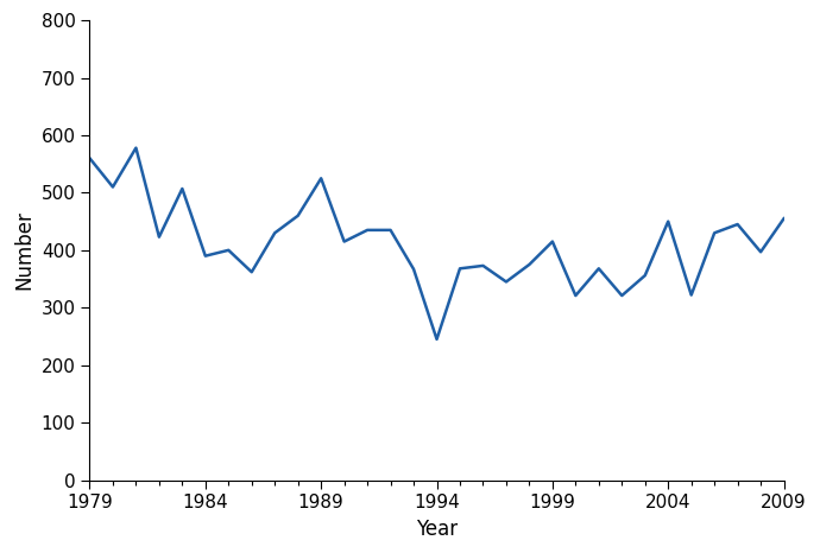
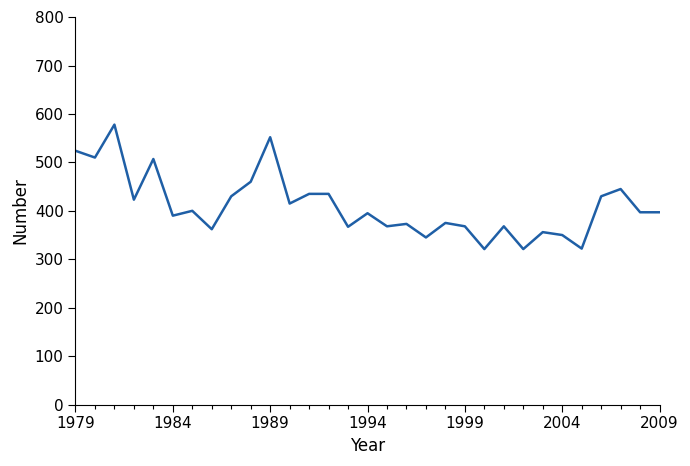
1979: 560 -> 524
1989: 525 -> 552
1994: 245 -> 395
1999: 415 -> 368
2004: 450 -> 350
2009: 455 -> 397
